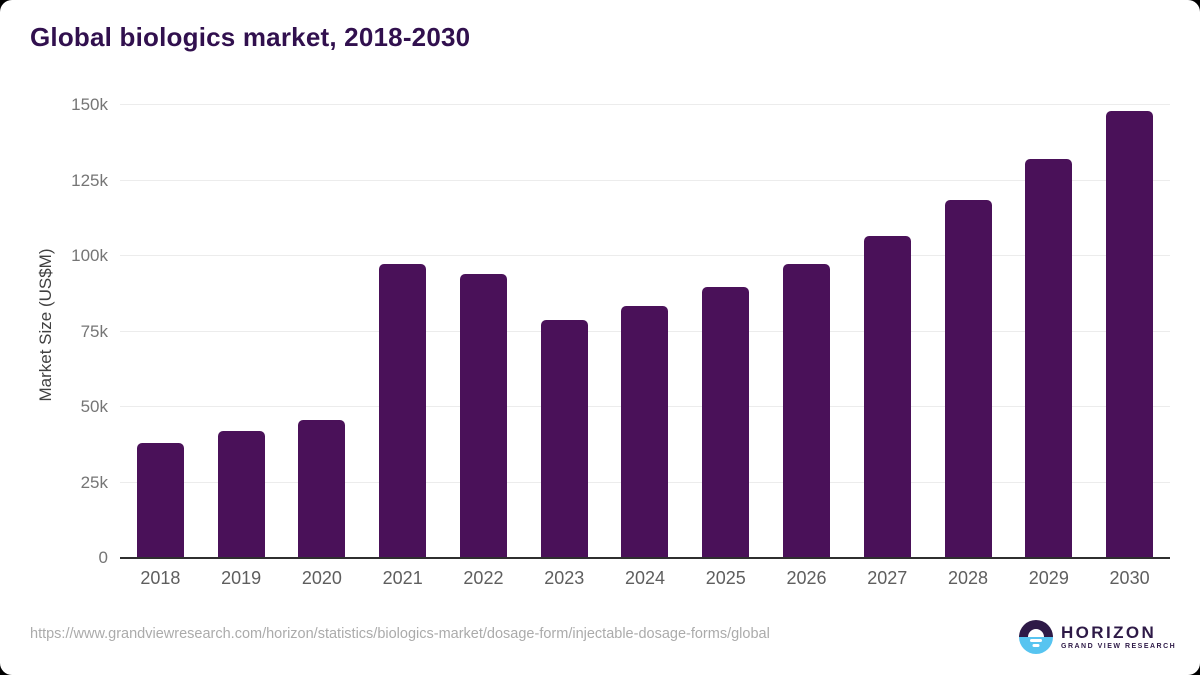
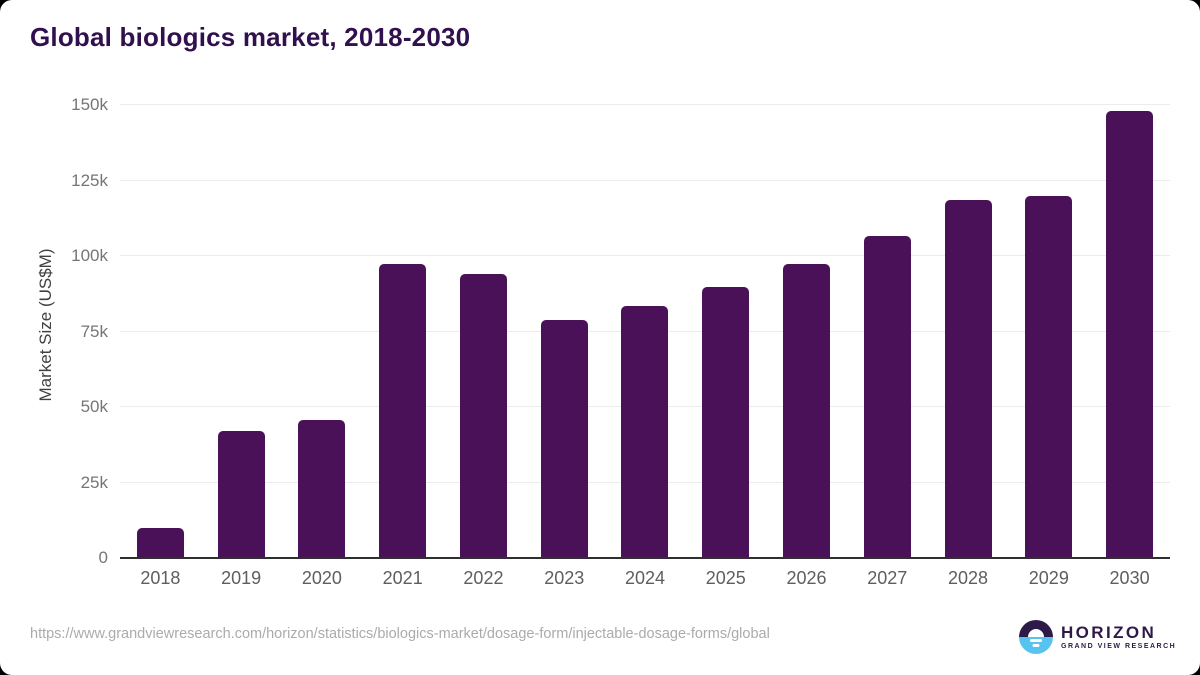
2018: 38k -> 10k
2029: 132k -> 120k
